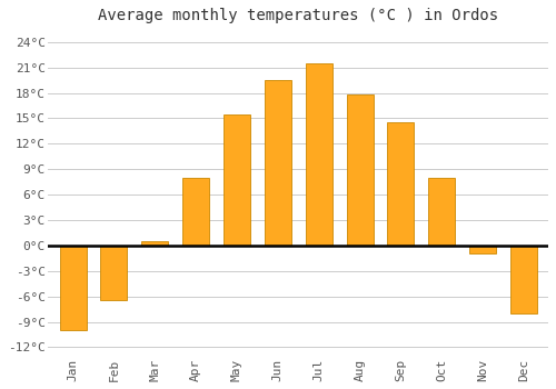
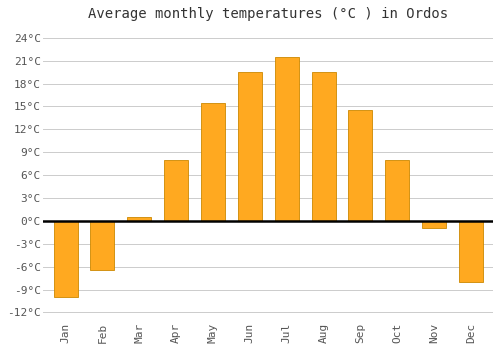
Aug: 17.8°C -> 19.5°C
